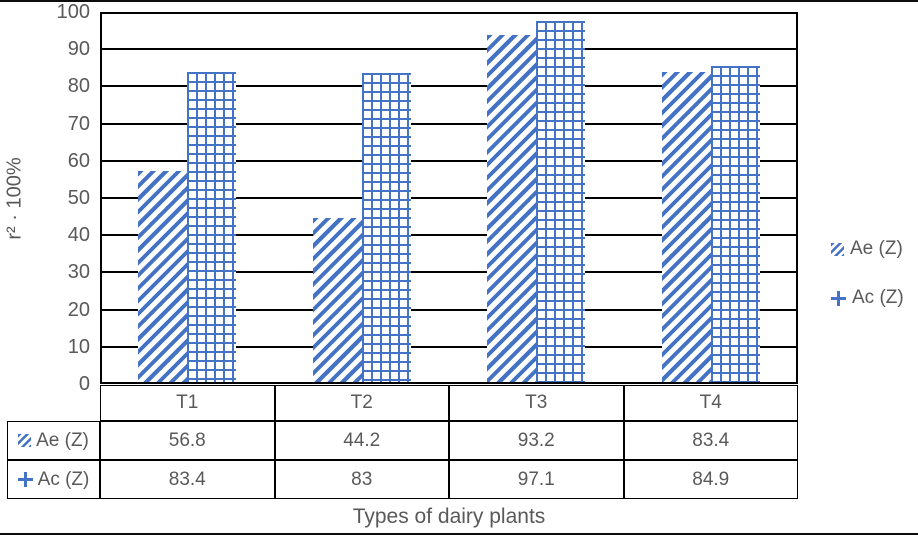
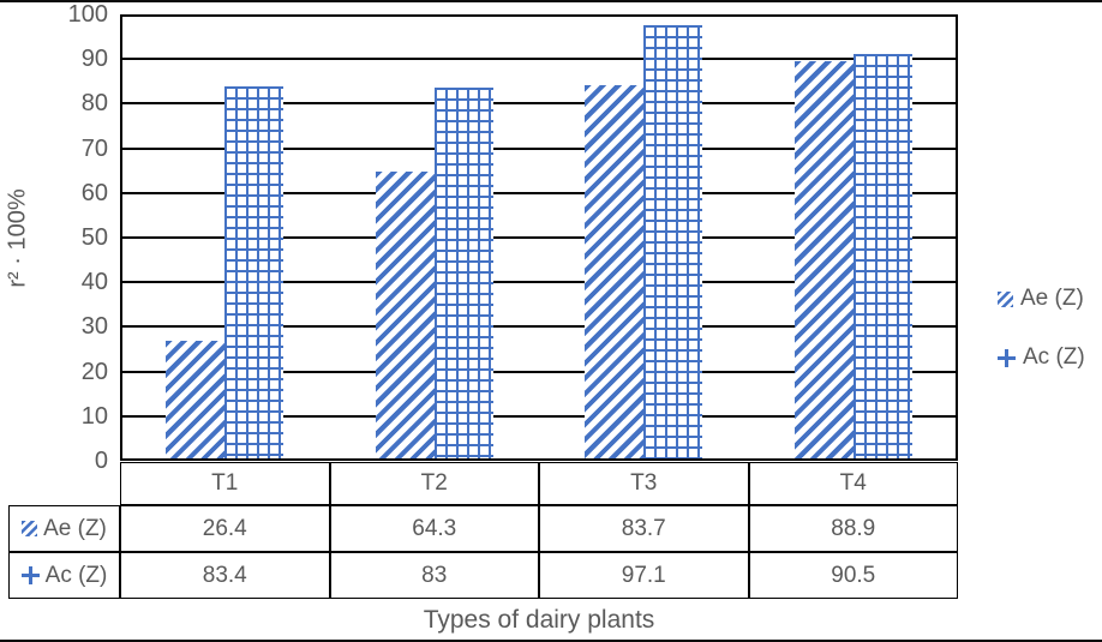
Ae (Z)/T1: 56.8 -> 26.4
Ae (Z)/T2: 44.2 -> 64.3
Ae (Z)/T3: 93.2 -> 83.7
Ae (Z)/T4: 83.4 -> 88.9
Ac (Z)/T4: 84.9 -> 90.5
